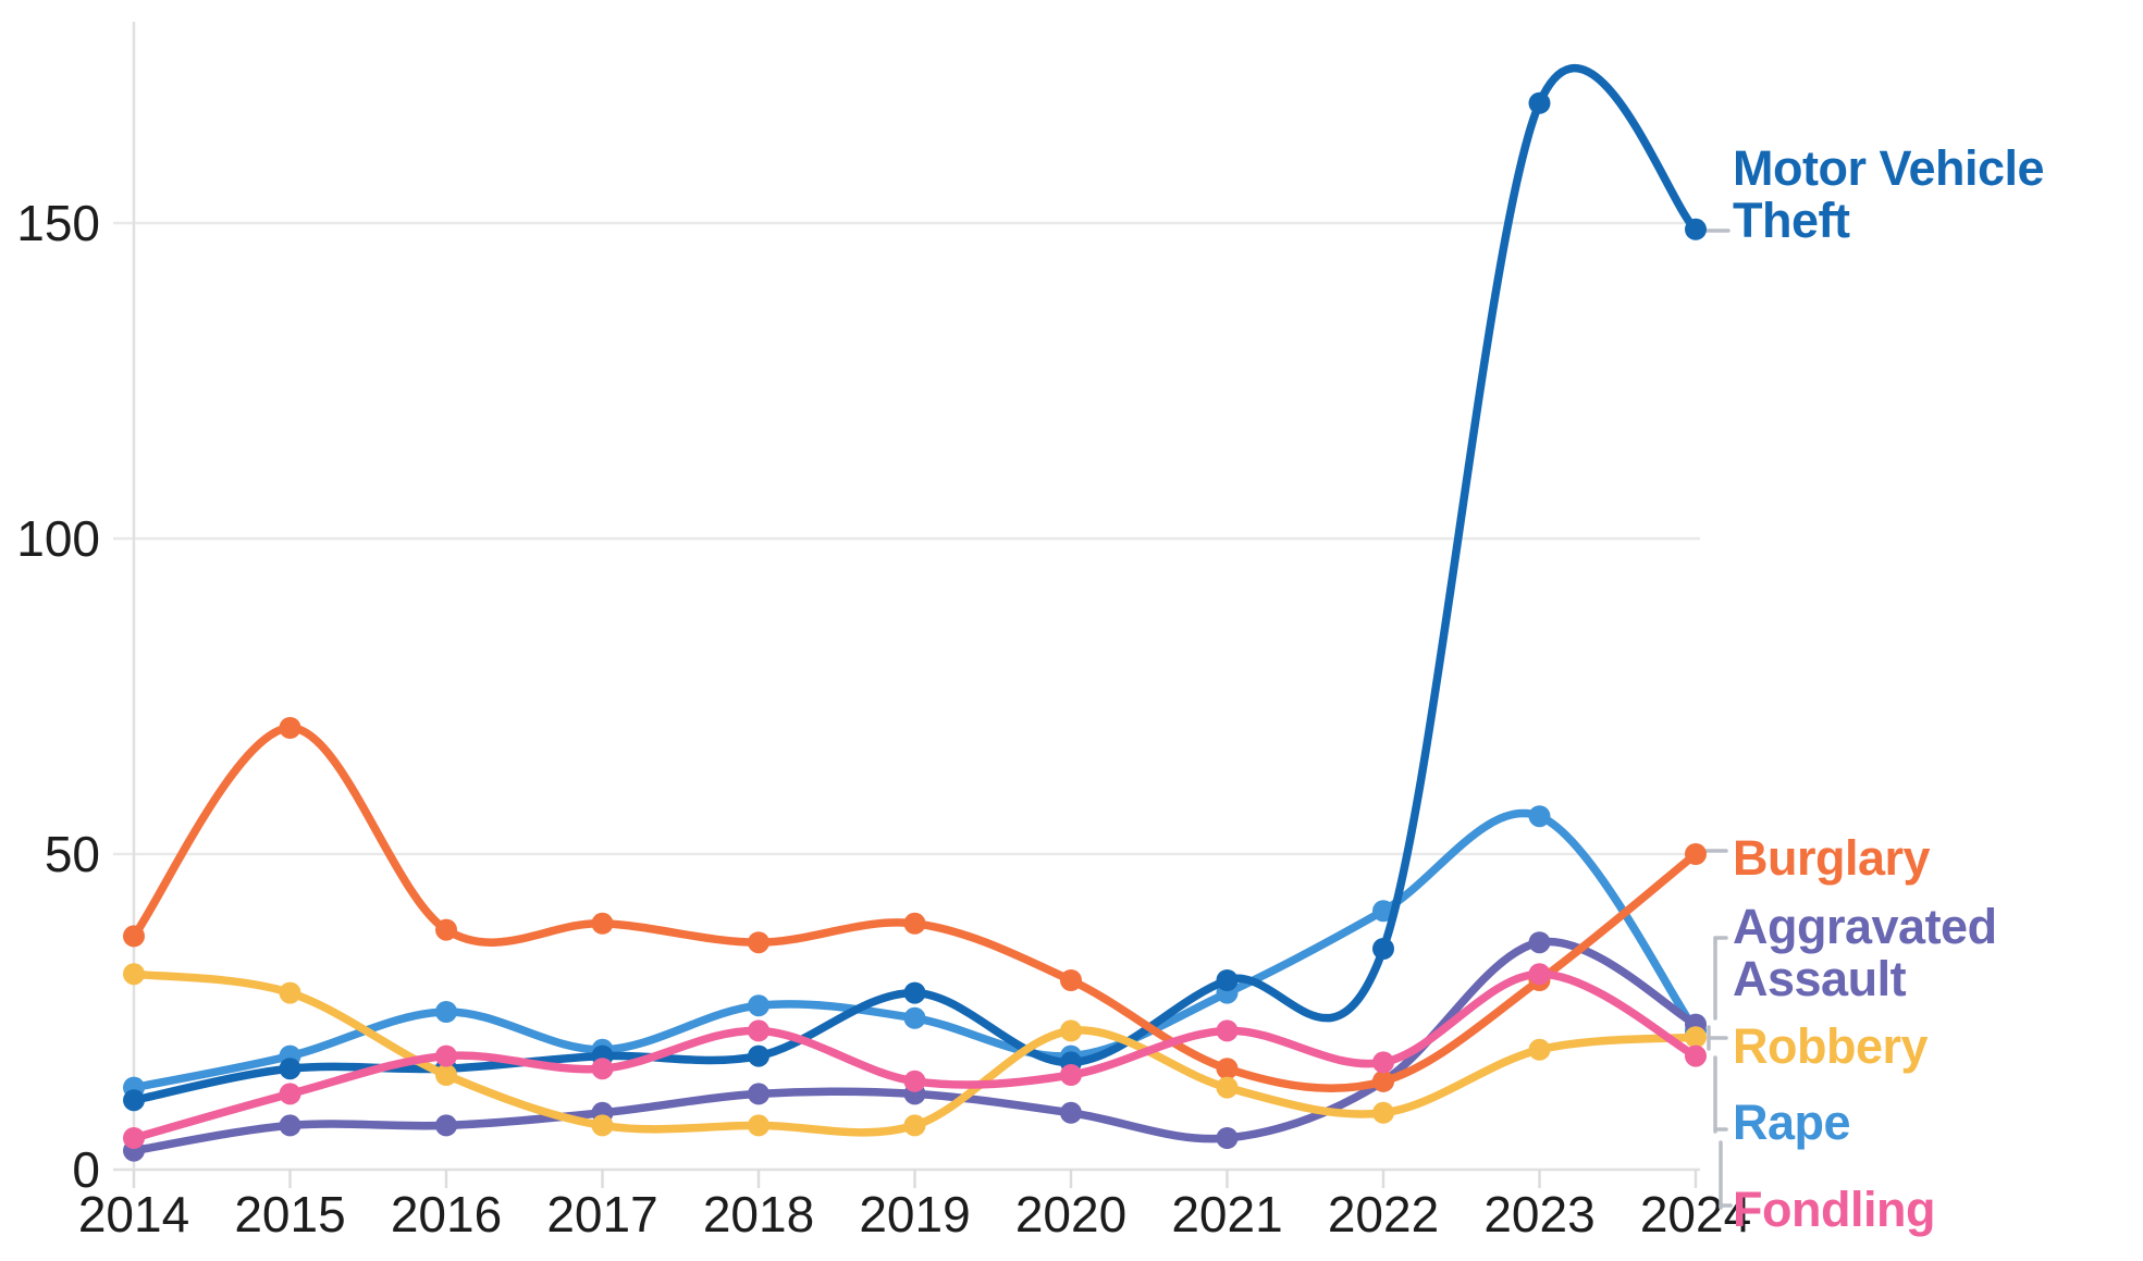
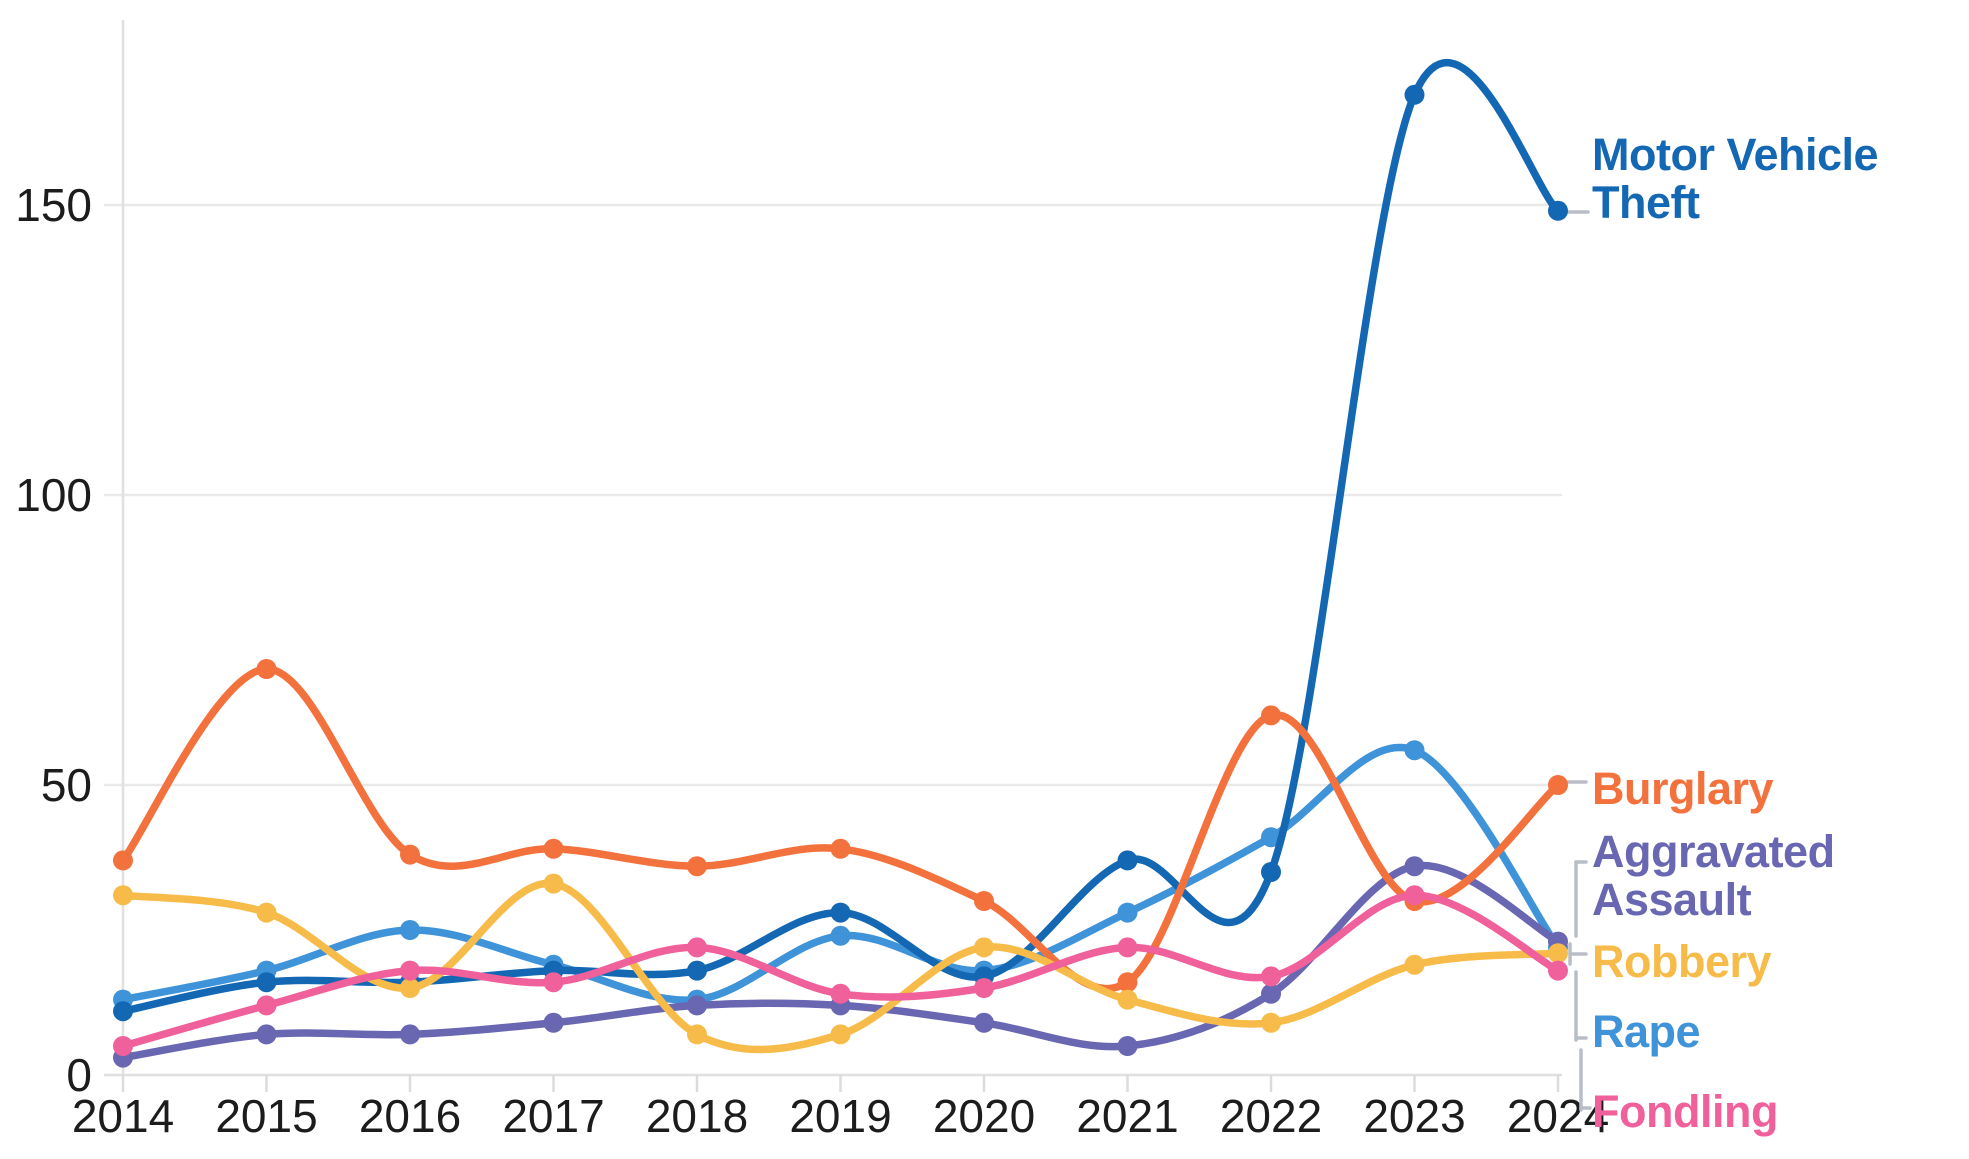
Robbery/2017: 7 -> 33
Rape/2018: 26 -> 13
Motor Vehicle Theft/2021: 30 -> 37
Burglary/2022: 14 -> 62
